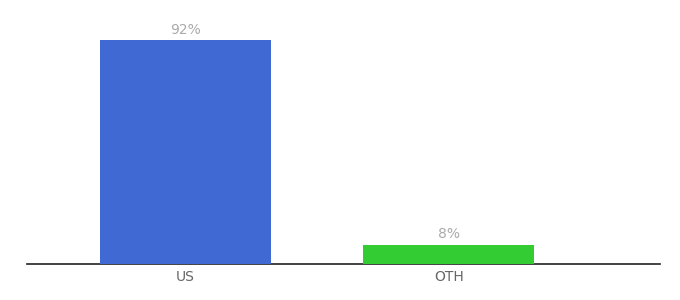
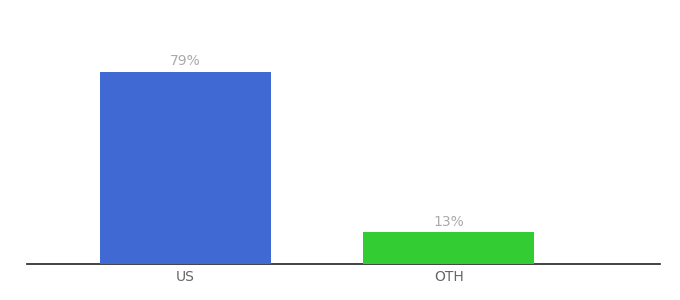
US: 92% -> 79%
OTH: 8% -> 13%
